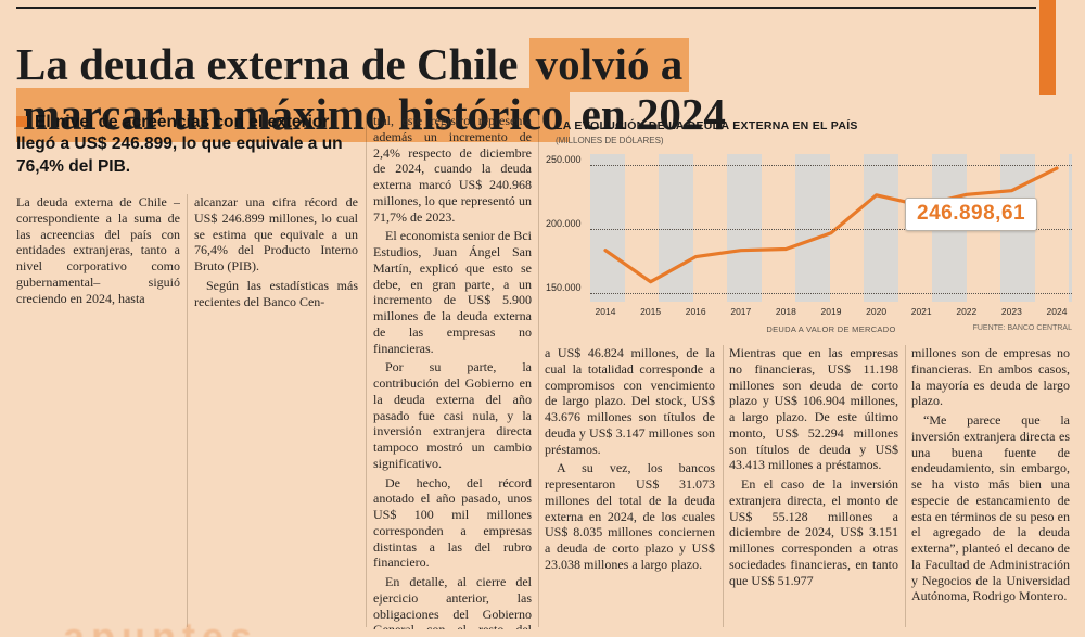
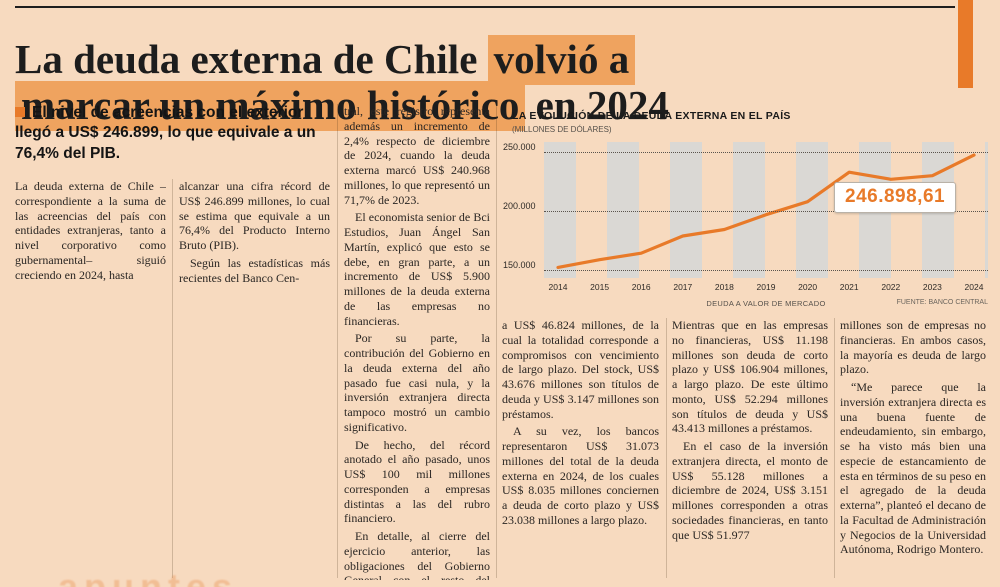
2014: 183000 -> 152000
2016: 178000 -> 164000
2017: 183000 -> 178000
2020: 226000 -> 208000
2021: 218000 -> 232000
